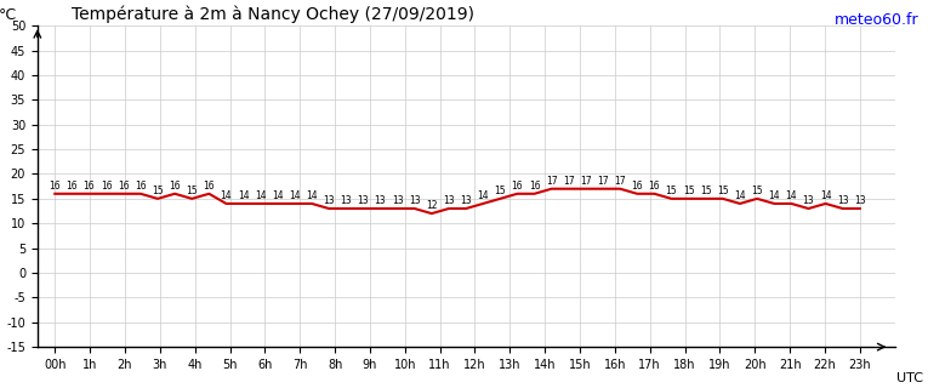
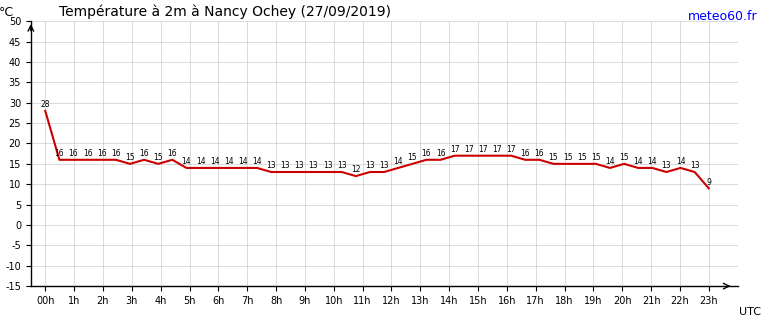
00h: 16 -> 28
23h: 13 -> 9
